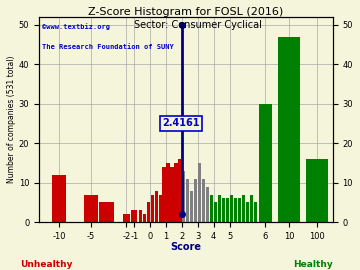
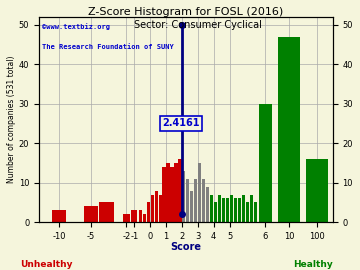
-10: 12 -> 3
-5: 7 -> 4
